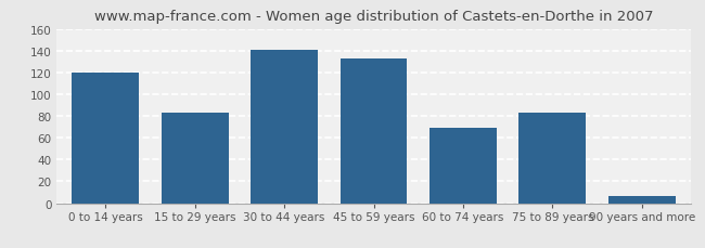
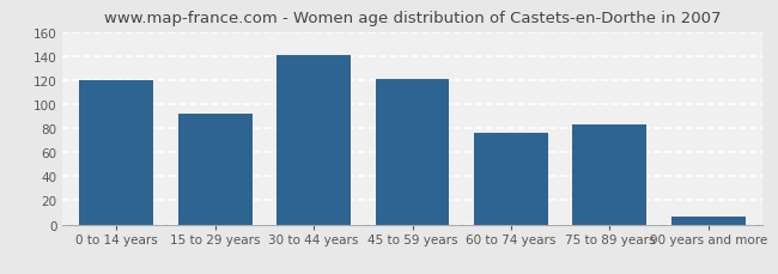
15 to 29 years: 83 -> 92
45 to 59 years: 133 -> 121
60 to 74 years: 69 -> 76
